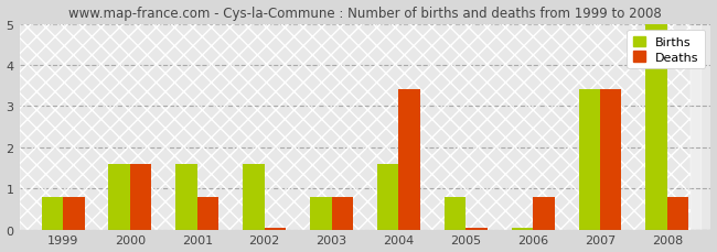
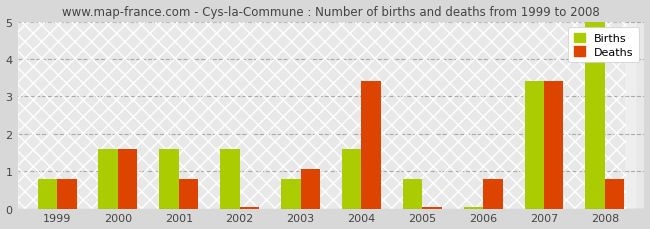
Deaths/2003: 0.80 -> 1.05
